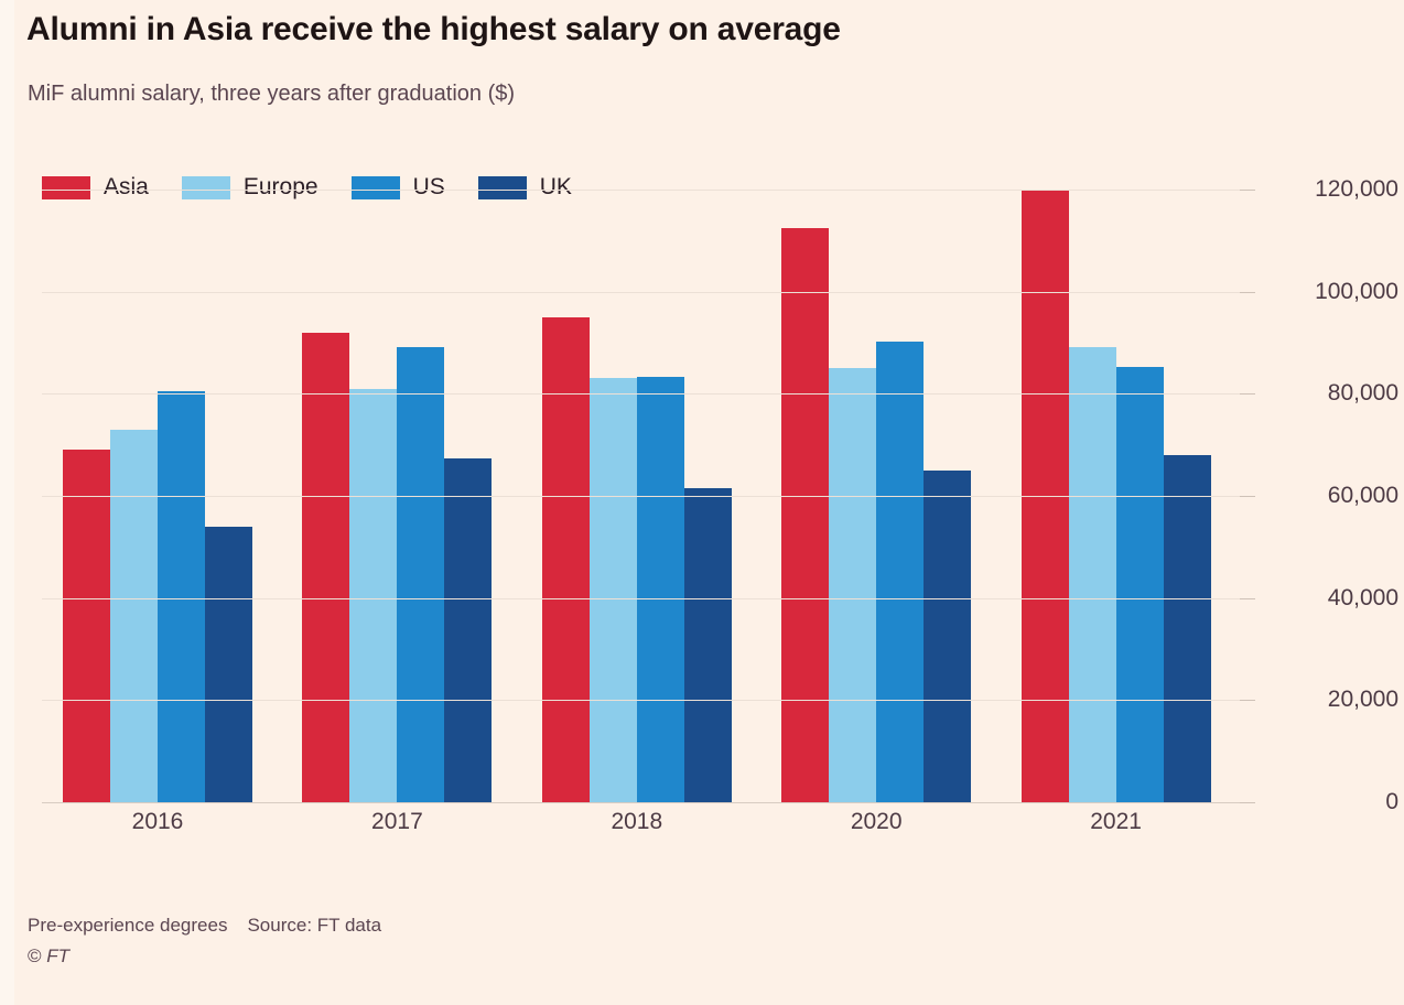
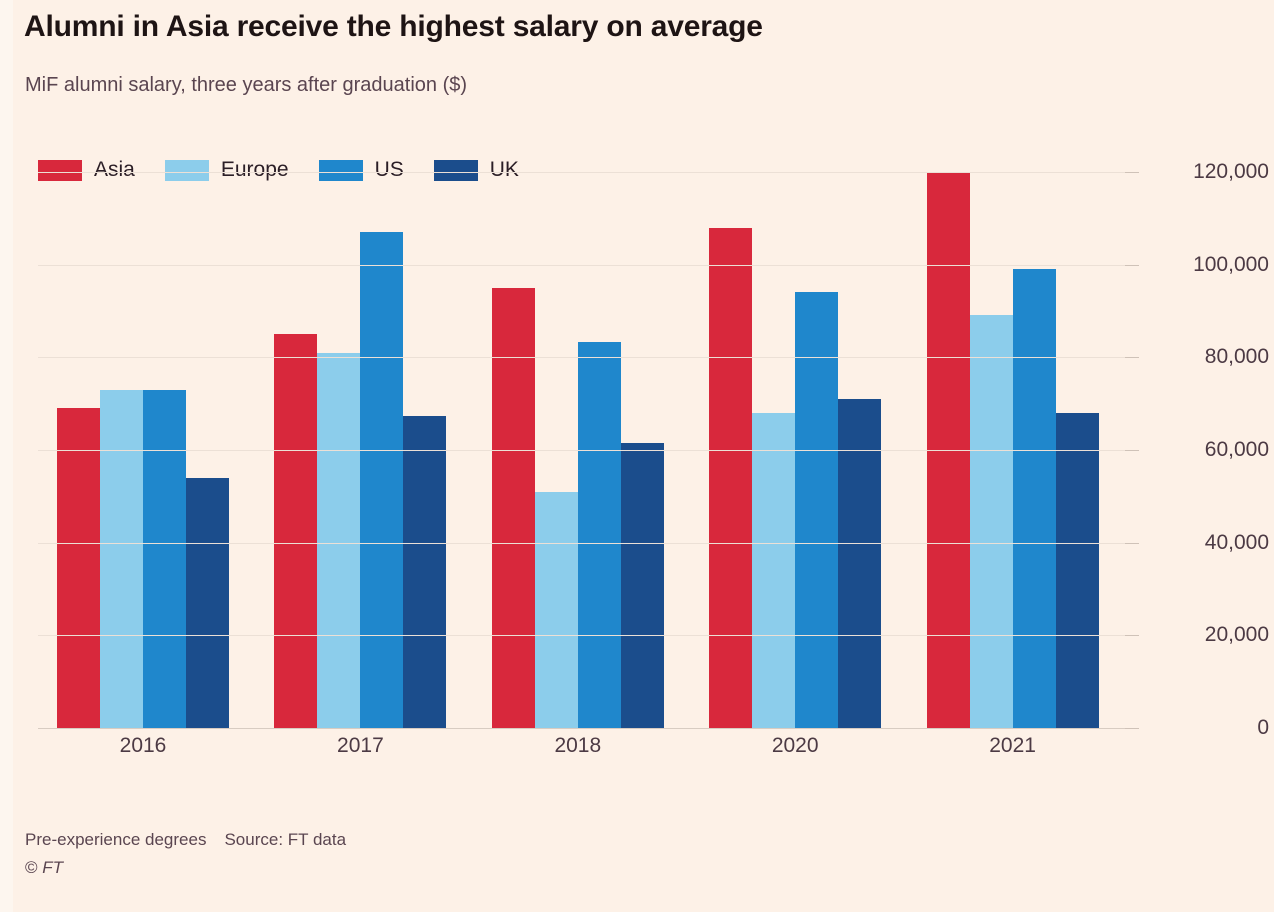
US/2016: 80000 -> 73000
Asia/2017: 92000 -> 85000
US/2017: 89000 -> 107000
Europe/2018: 83000 -> 51000
Asia/2020: 112000 -> 108000
Europe/2020: 85000 -> 68000
US/2020: 90000 -> 94000
UK/2020: 65000 -> 71000
US/2021: 85000 -> 99000
